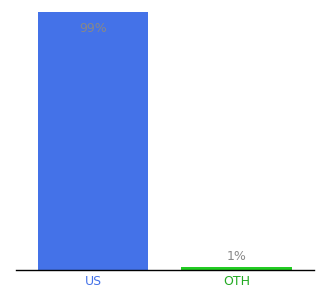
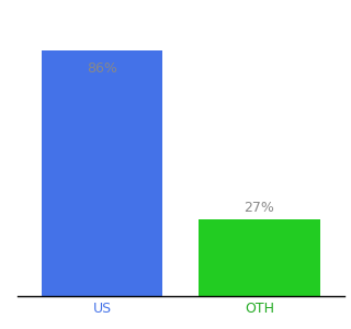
US: 99% -> 86%
OTH: 1% -> 27%
